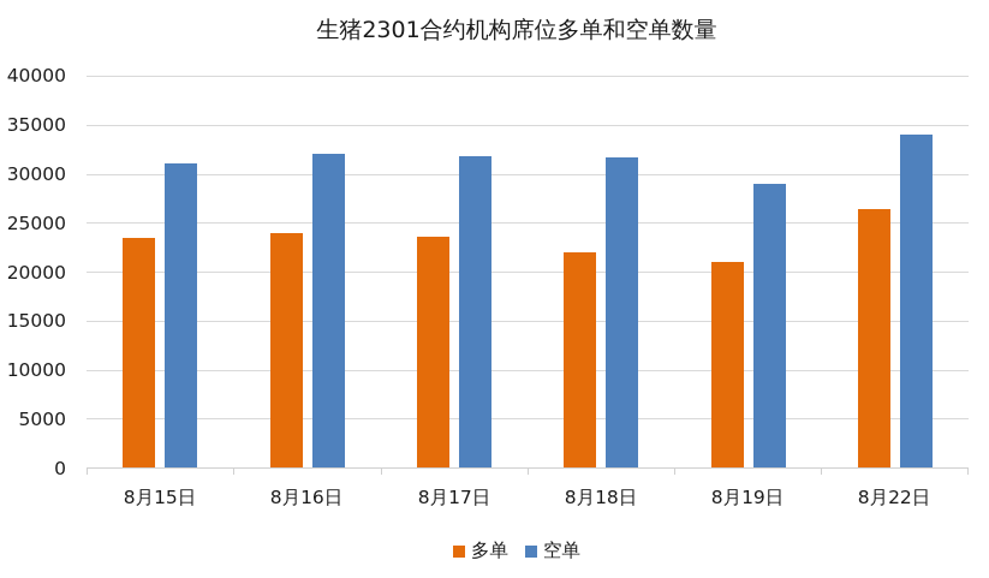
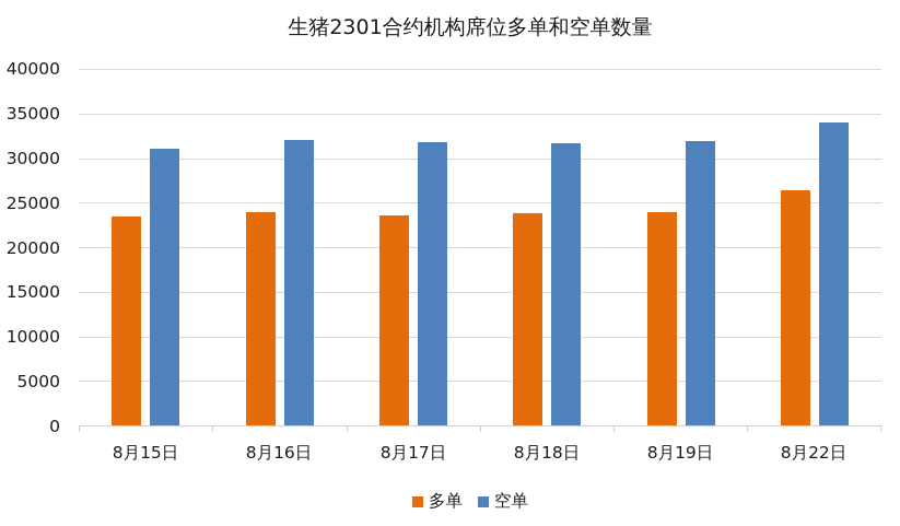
多单/8月18日: 22000 -> 24000
多单/8月19日: 21000 -> 24000
空单/8月19日: 29000 -> 32000
